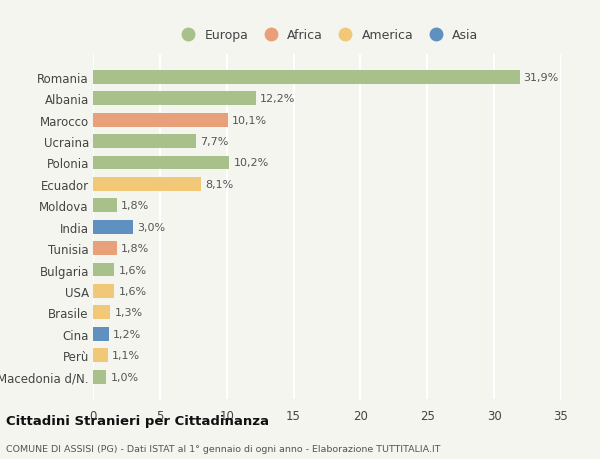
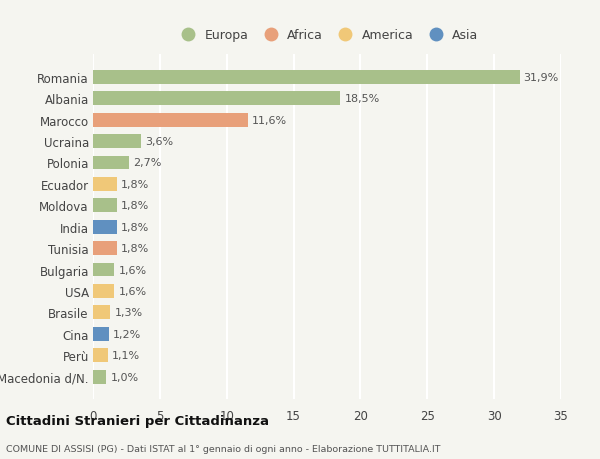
Albania: 12,2% -> 18,5%
Marocco: 10,1% -> 11,6%
Ucraina: 7,7% -> 3,6%
Polonia: 10,2% -> 2,7%
Ecuador: 8,1% -> 1,8%
India: 3,0% -> 1,8%
